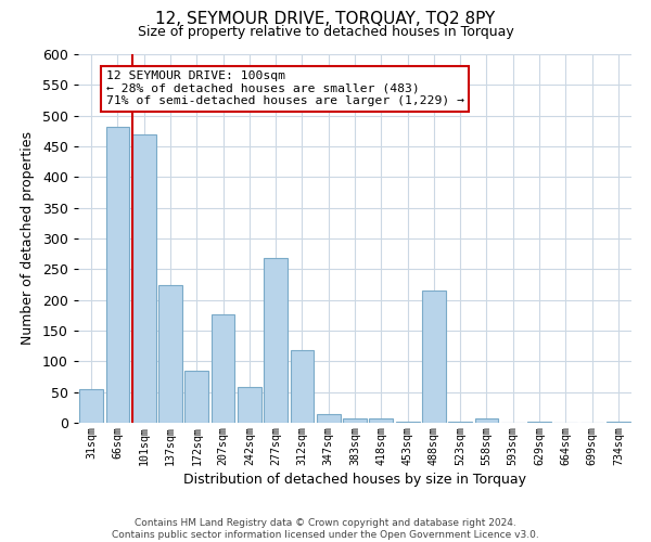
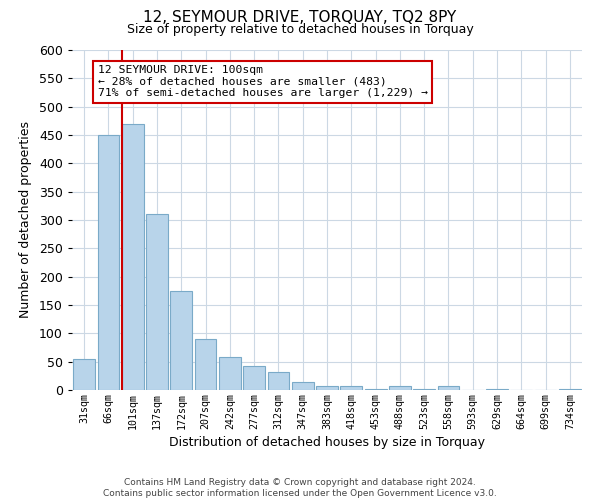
66sqm: 482 -> 450
137sqm: 224 -> 310
172sqm: 84 -> 175
207sqm: 176 -> 90
277sqm: 268 -> 42
312sqm: 118 -> 32
488sqm: 216 -> 7
